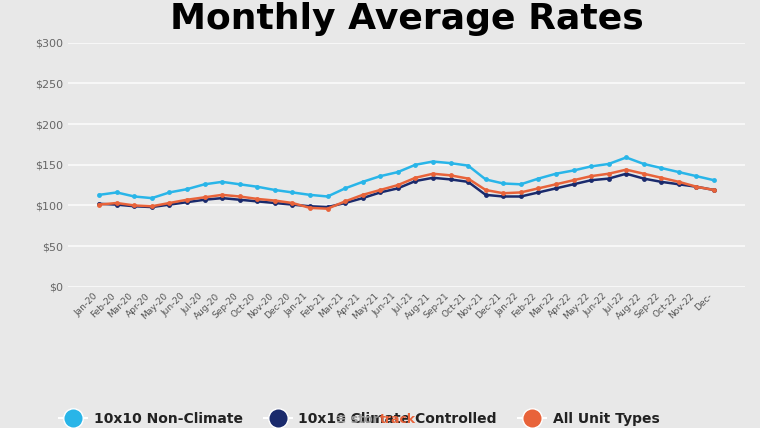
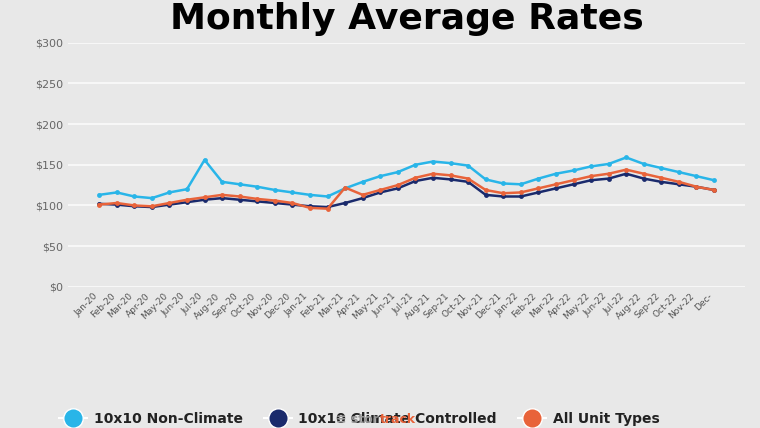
10x10 Non-Climate/Jul-20: $126 -> $156
All Unit Types/Mar-21: $105 -> $122
